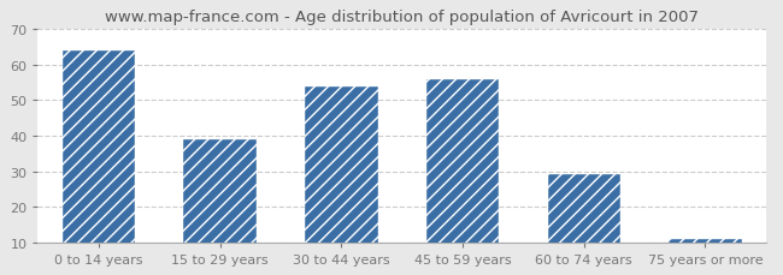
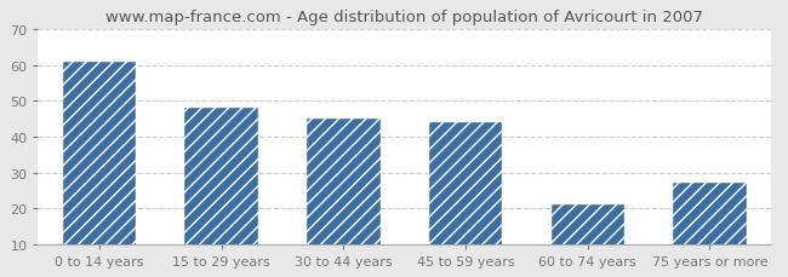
0 to 14 years: 64 -> 61
15 to 29 years: 39 -> 48
30 to 44 years: 54 -> 45
45 to 59 years: 56 -> 44
60 to 74 years: 29 -> 21
75 years or more: 11 -> 27
